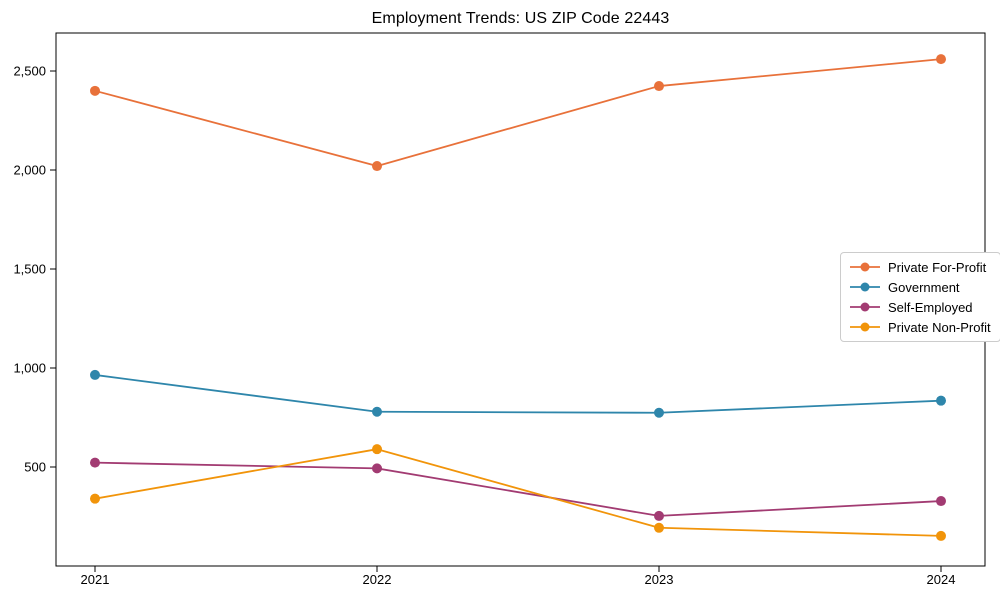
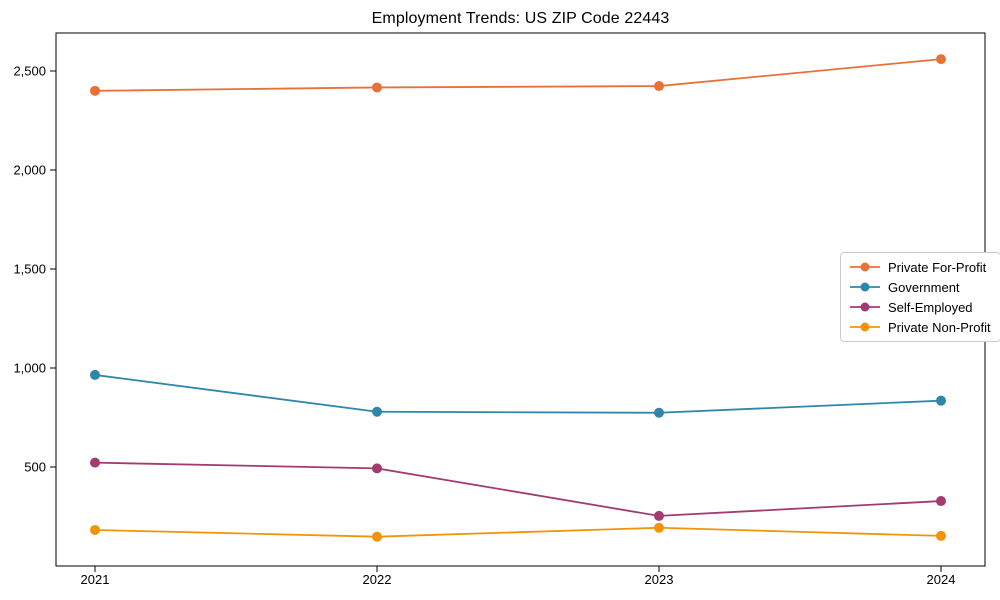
Private Non-Profit/2021: 340 -> 180
Private For-Profit/2022: 2020 -> 2420
Private Non-Profit/2022: 590 -> 150
